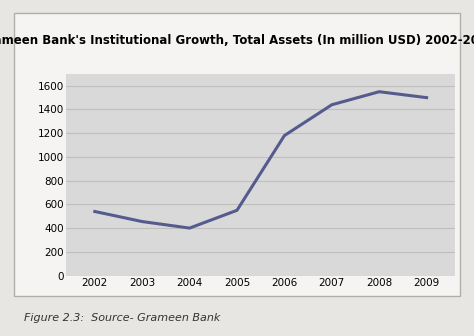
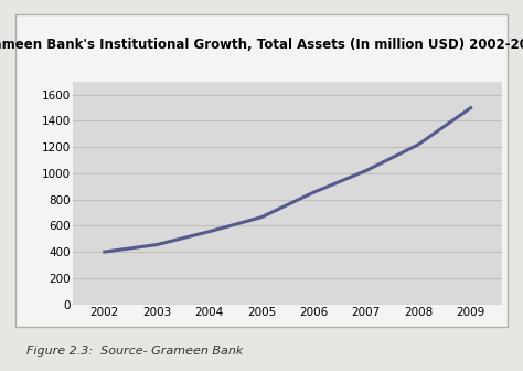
2002: 540 -> 400
2004: 400 -> 560
2005: 550 -> 660
2006: 1180 -> 860
2007: 1440 -> 1020
2008: 1550 -> 1220
